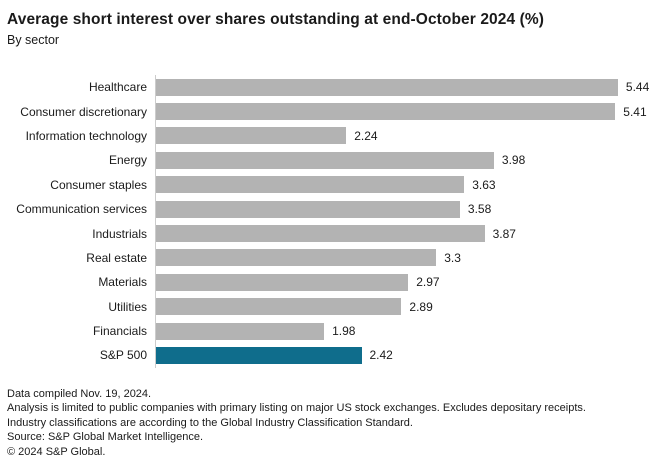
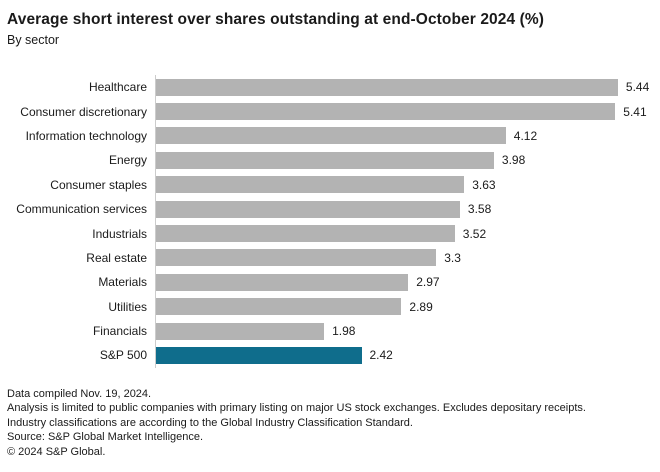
Information technology: 2.24 -> 4.12
Industrials: 3.87 -> 3.52
